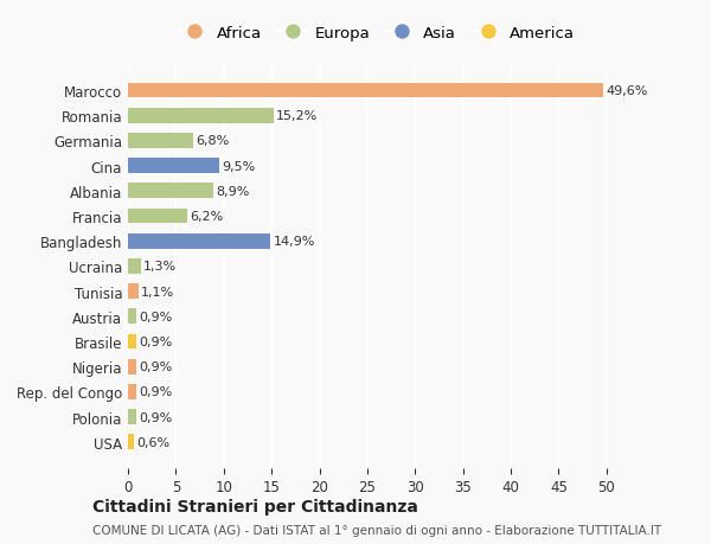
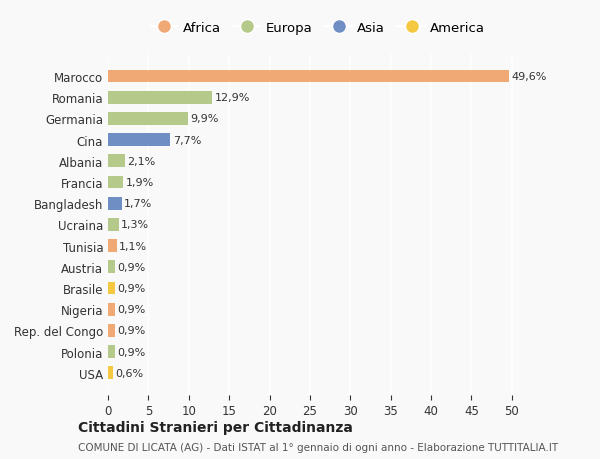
Romania: 15,2% -> 12,9%
Germania: 6,8% -> 9,9%
Cina: 9,5% -> 7,7%
Albania: 8,9% -> 2,1%
Francia: 6,2% -> 1,9%
Bangladesh: 14,9% -> 1,7%
